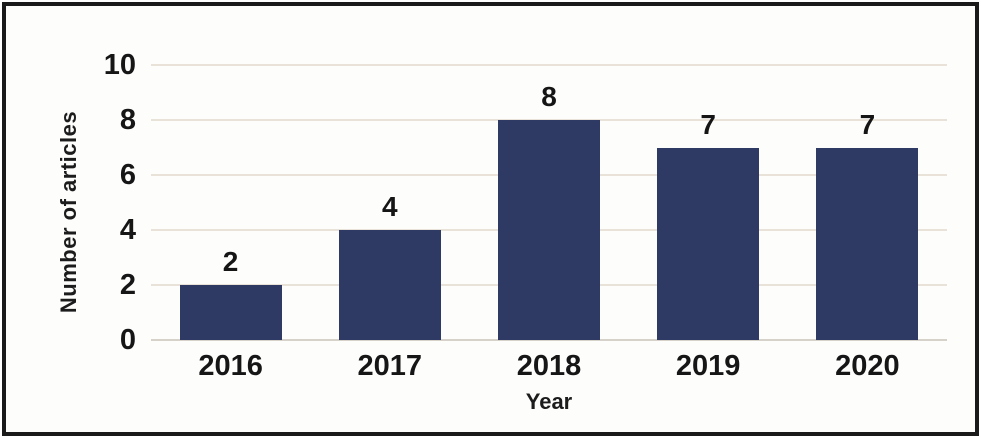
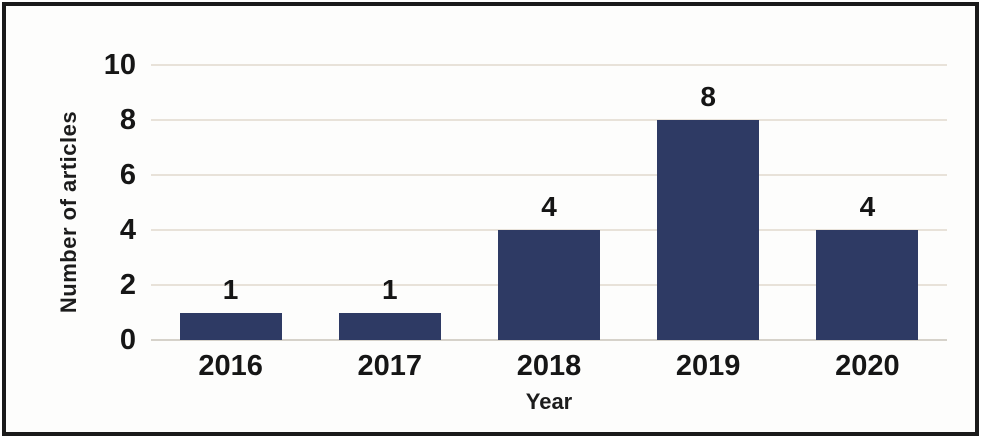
2016: 2 -> 1
2017: 4 -> 1
2018: 8 -> 4
2019: 7 -> 8
2020: 7 -> 4
